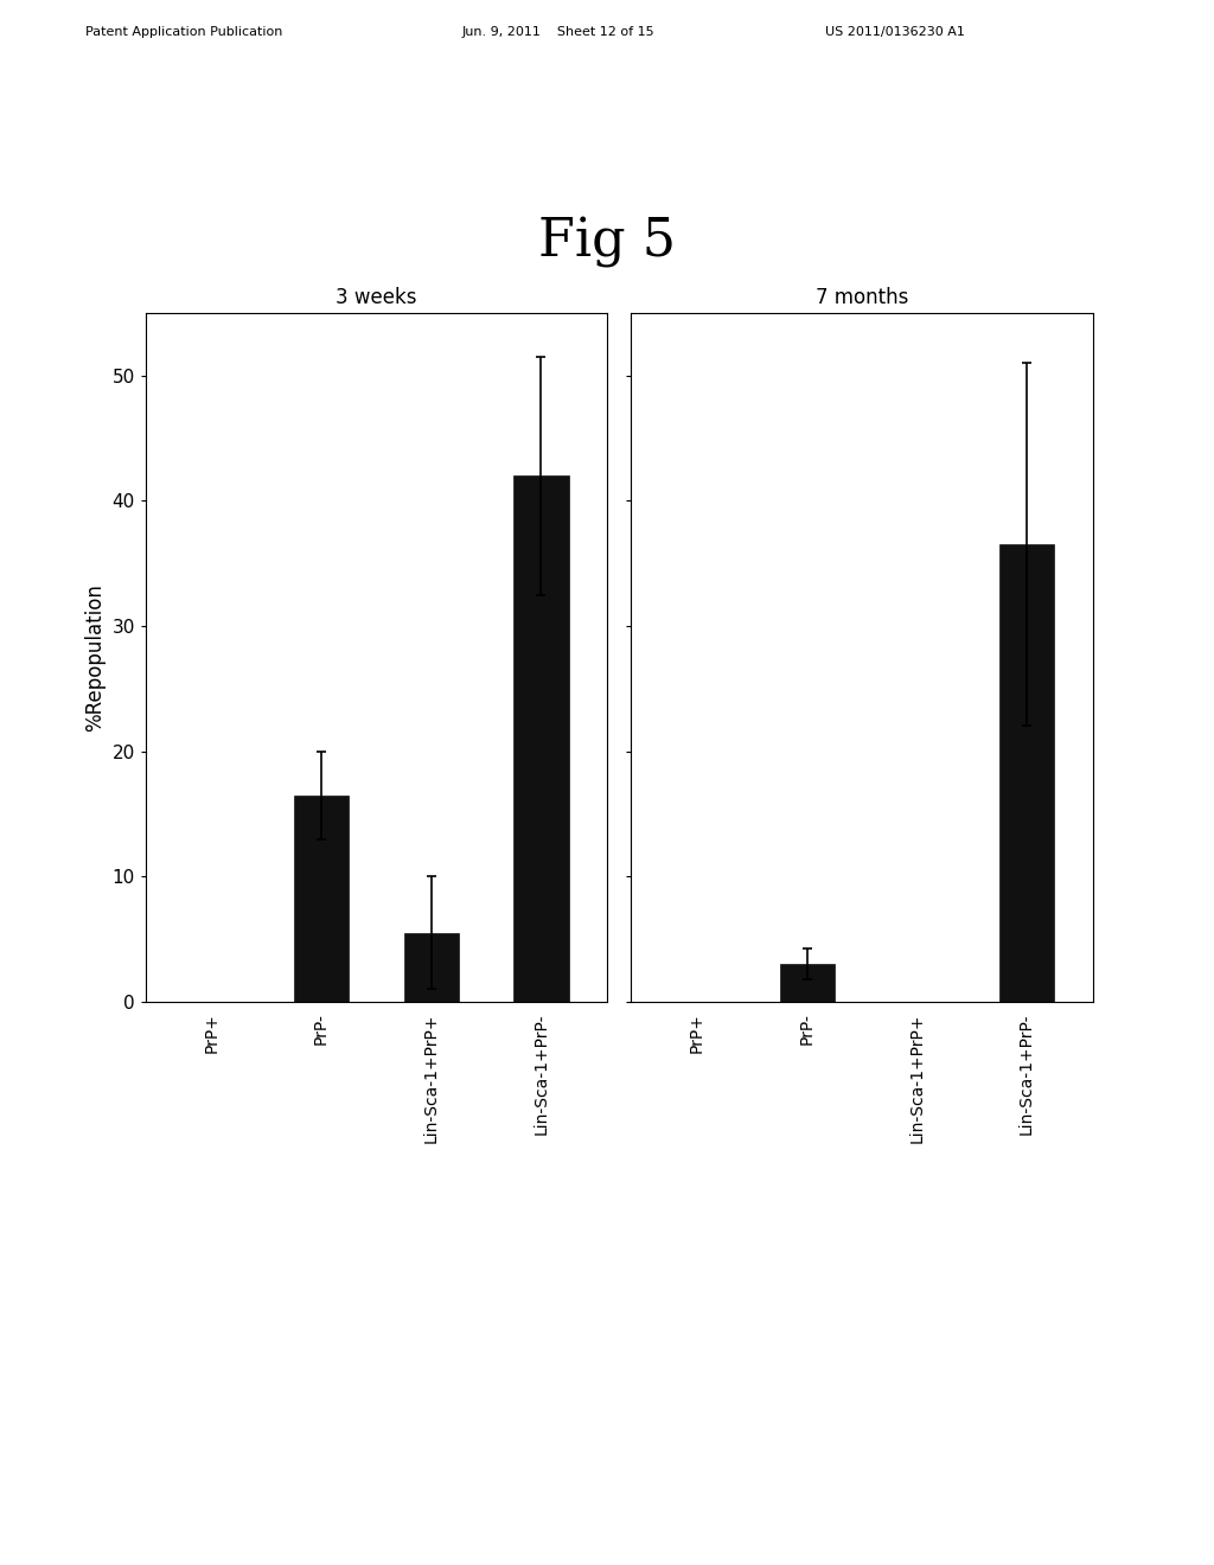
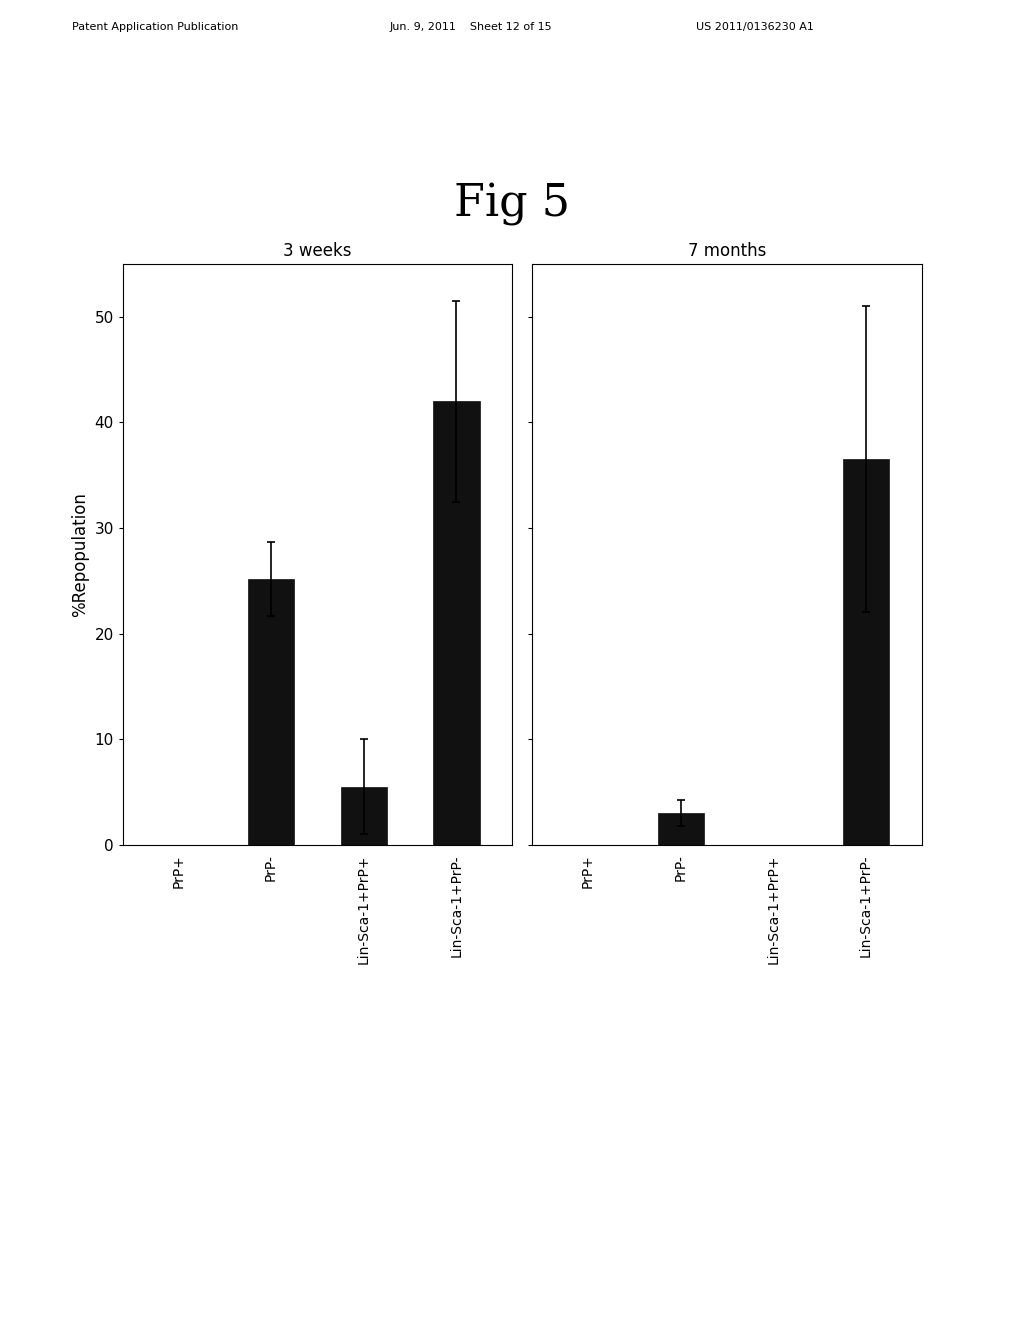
3 weeks/PrP-: 16.5 -> 25.2
